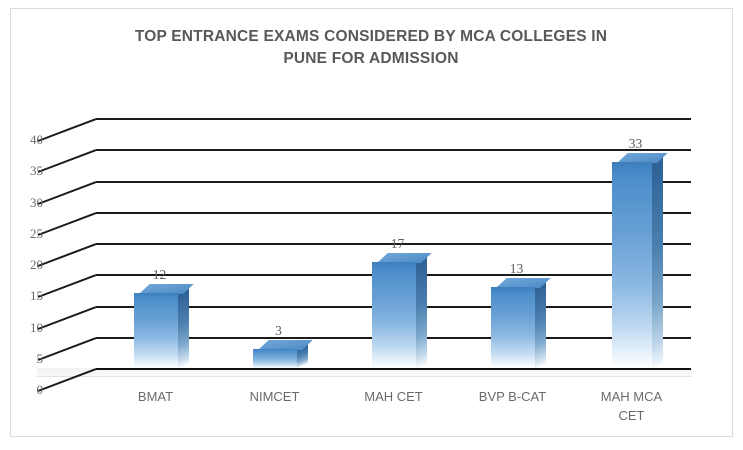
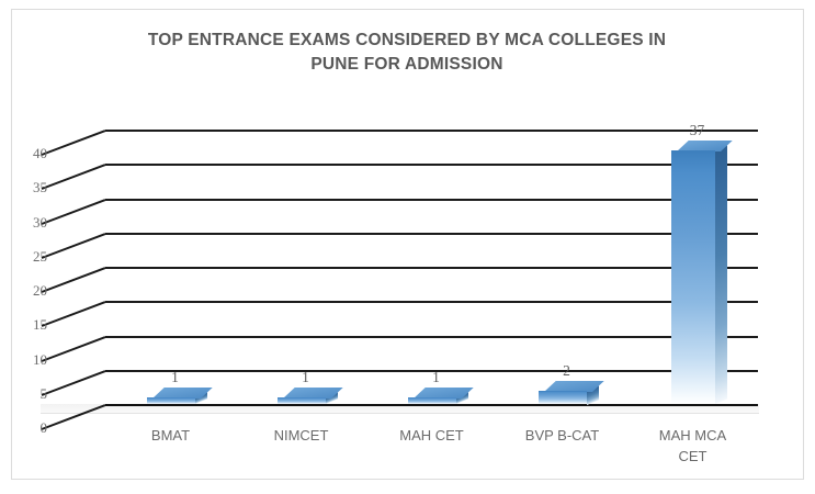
BMAT: 12 -> 1
NIMCET: 3 -> 1
MAH CET: 17 -> 1
BVP B-CAT: 13 -> 2
MAH MCA CET: 33 -> 37
